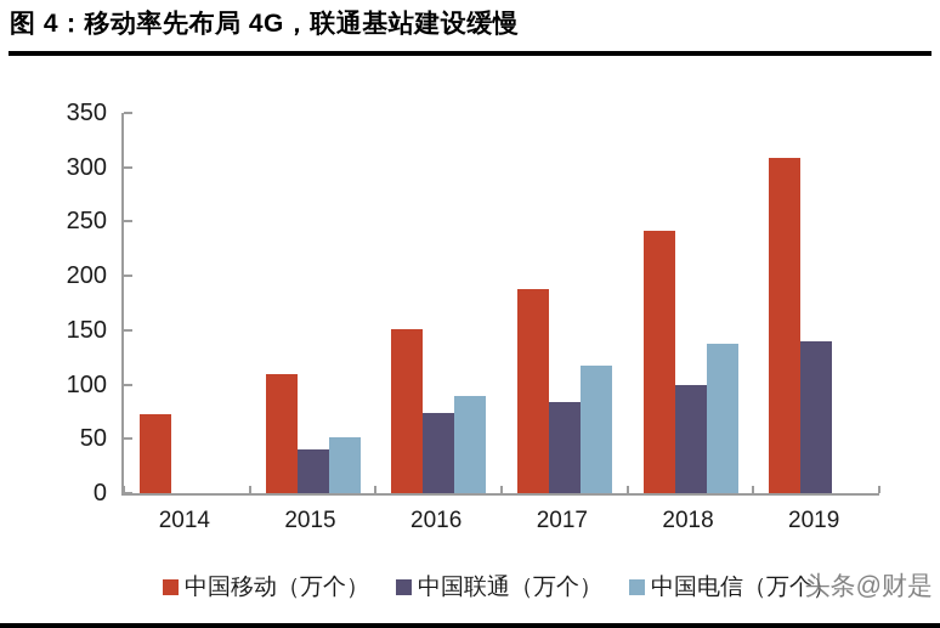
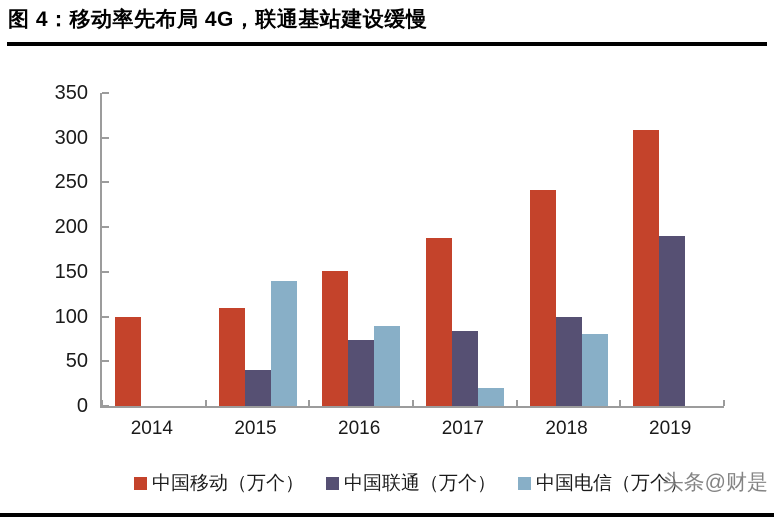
中国移动（万个）/2014: 70 -> 100
中国电信（万个）/2015: 50 -> 140
中国电信（万个）/2017: 120 -> 20
中国电信（万个）/2018: 140 -> 80
中国联通（万个）/2019: 140 -> 190
